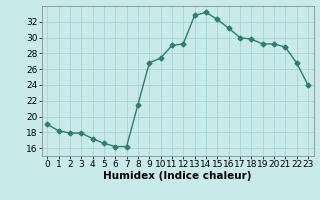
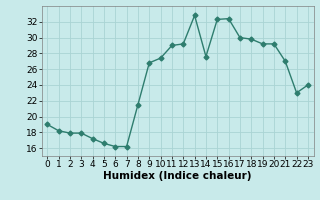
14: 33.2 -> 27.6
16: 31.2 -> 32.4
21: 28.8 -> 27.0
22: 26.8 -> 23.0
